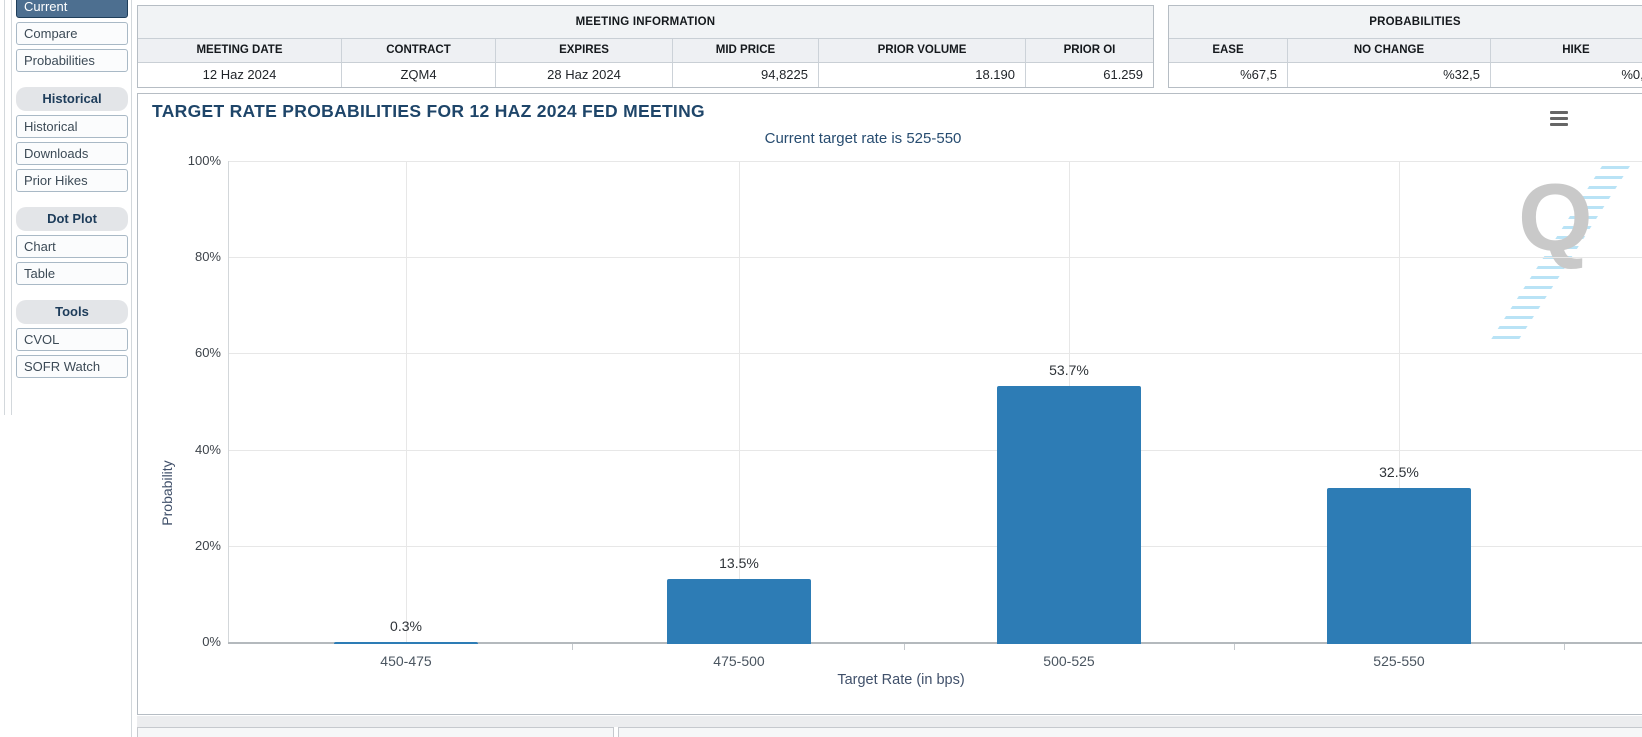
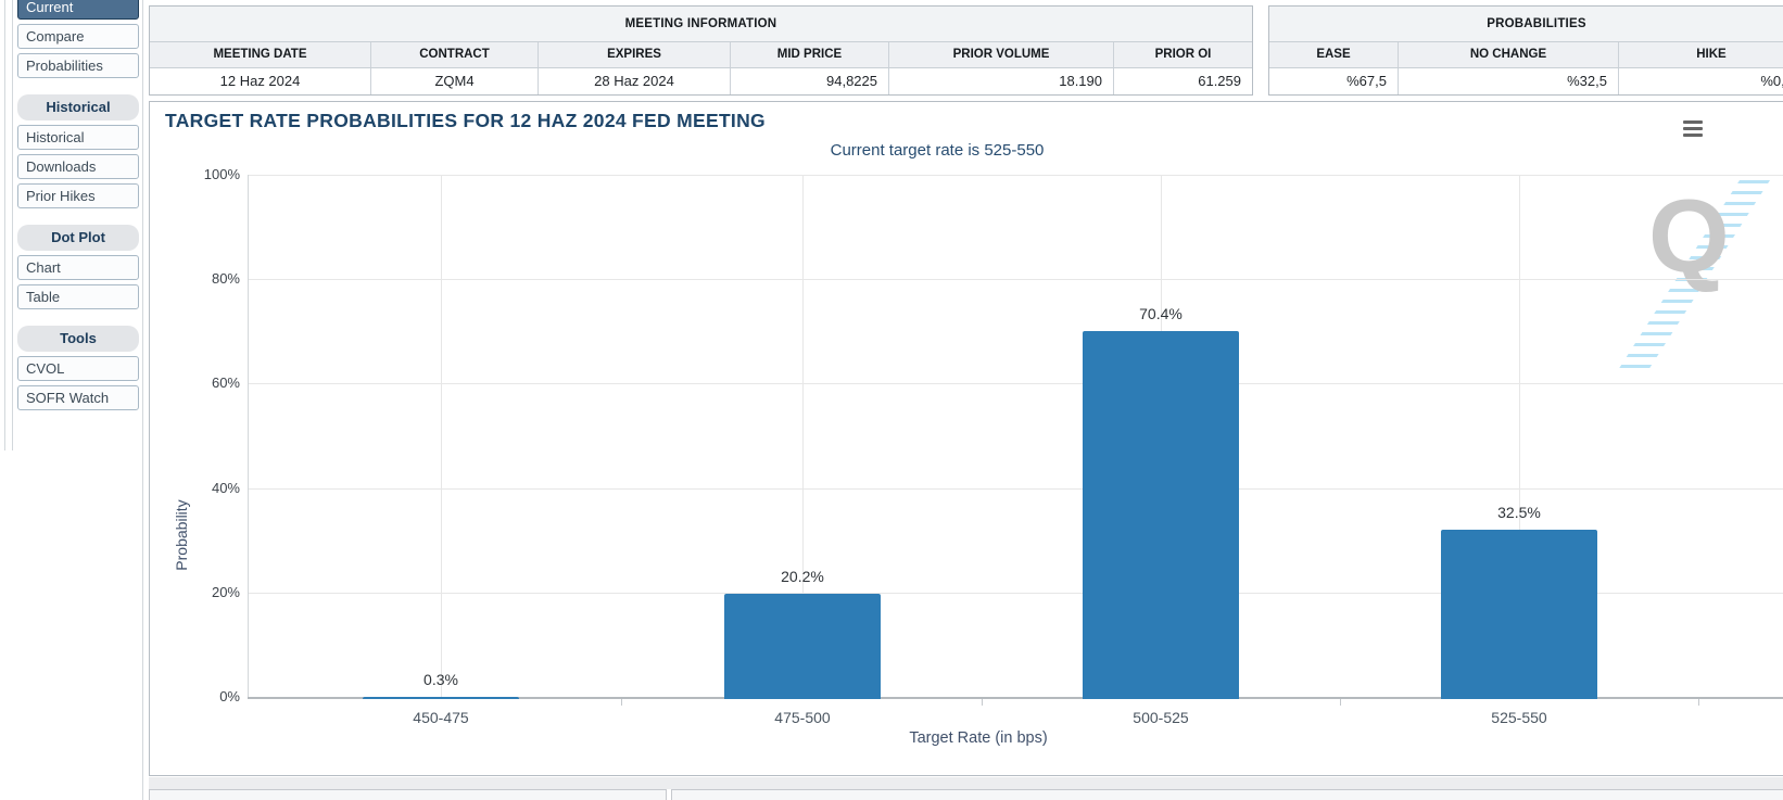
475-500: 13.5% -> 20.2%
500-525: 53.7% -> 70.4%
